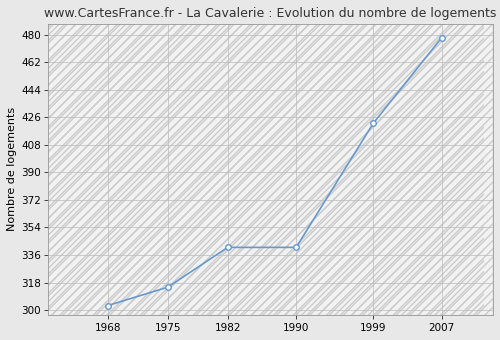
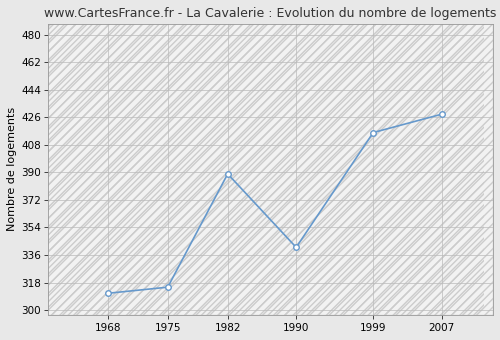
1968: 303 -> 311
1982: 341 -> 389
1999: 422 -> 416
2007: 478 -> 428
